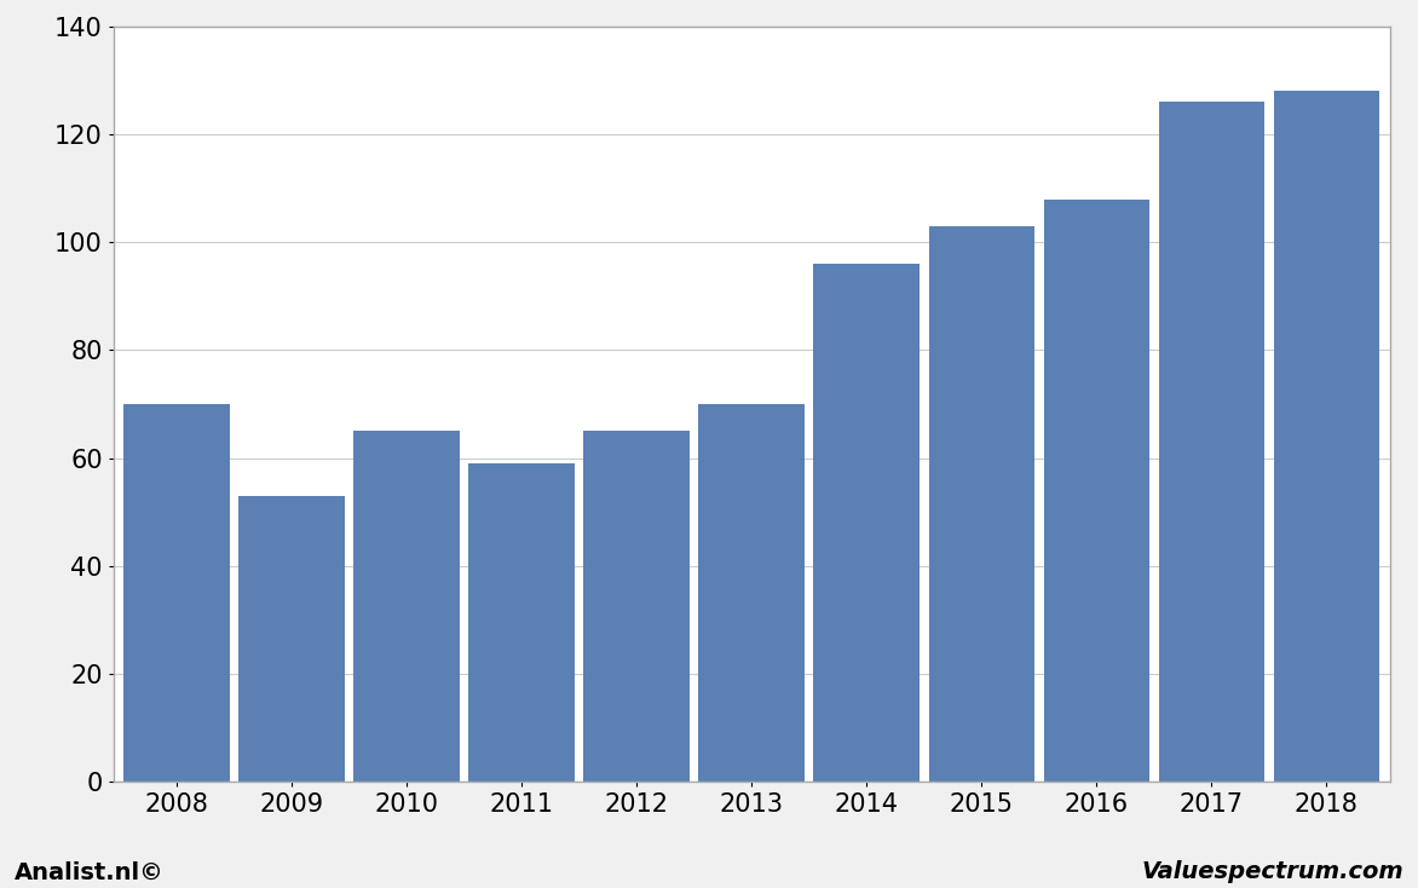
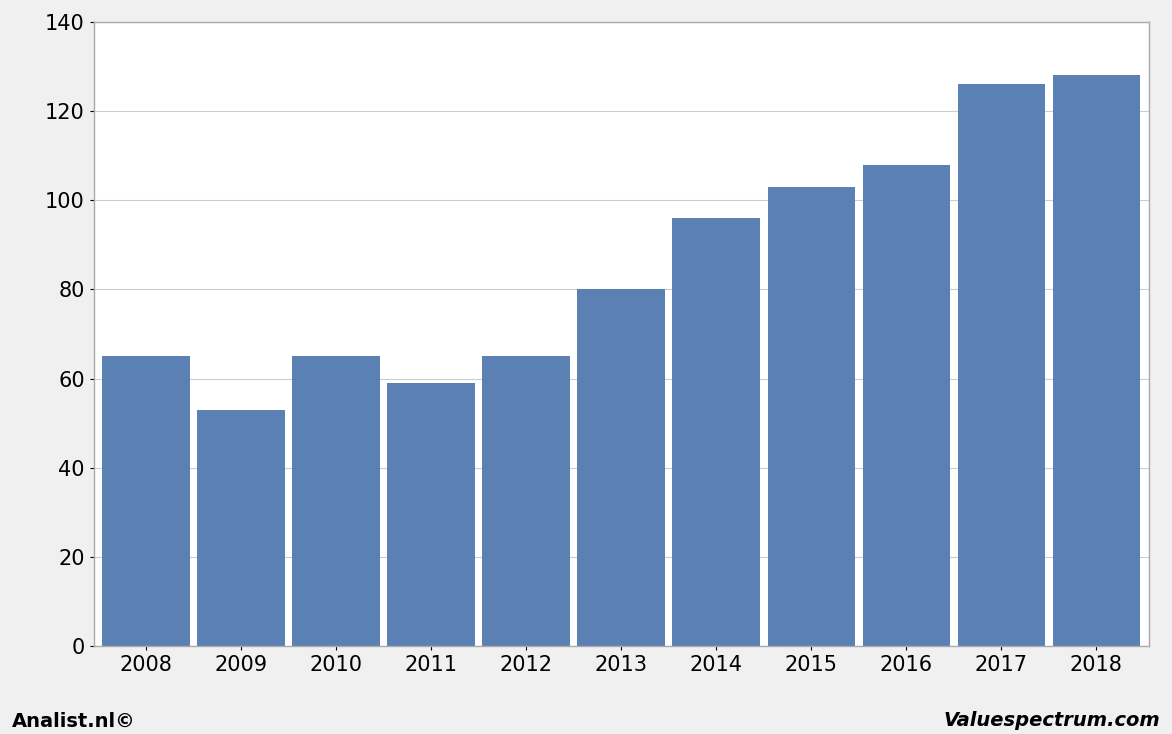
2008: 70 -> 65
2013: 70 -> 80
